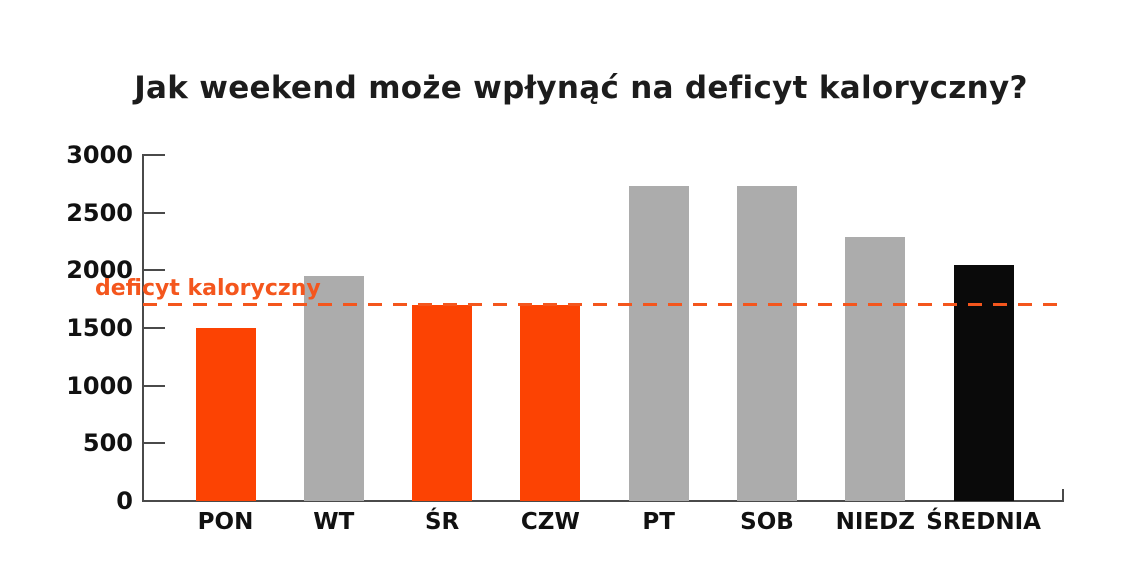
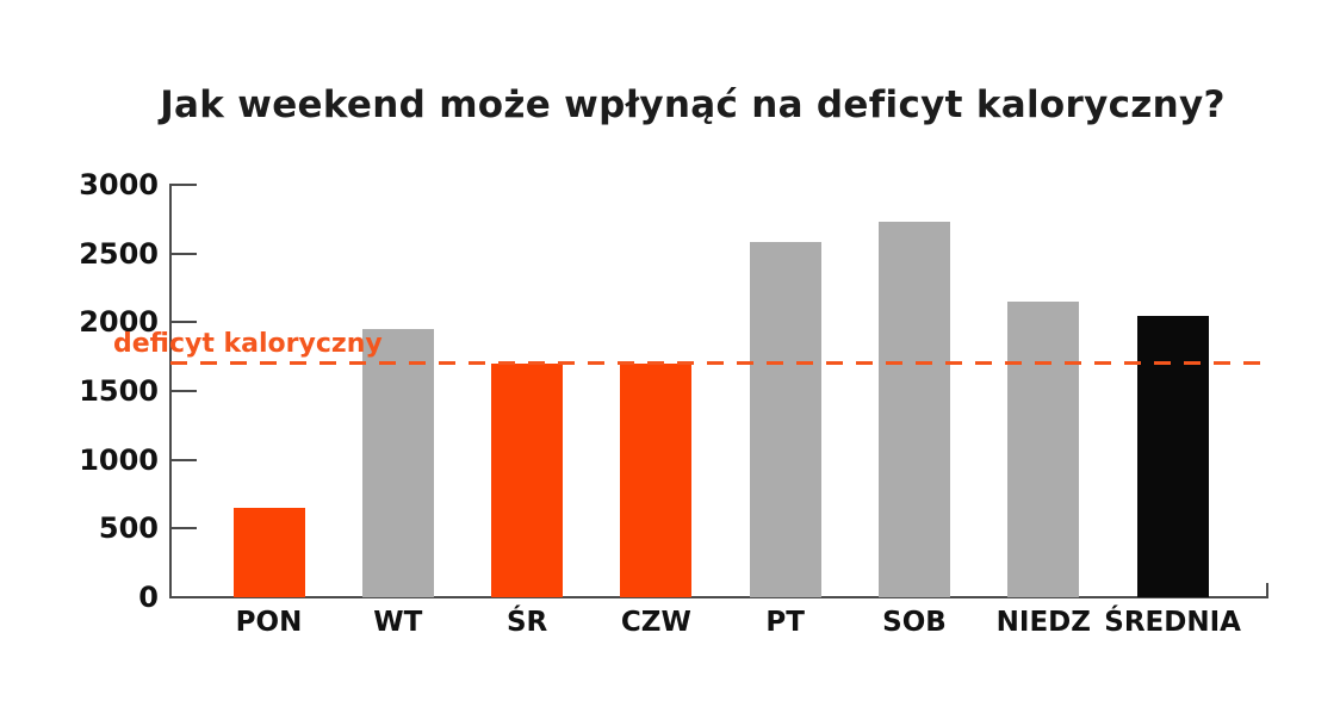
PON: 1500 -> 650
PT: 2730 -> 2580
NIEDZ: 2290 -> 2150
